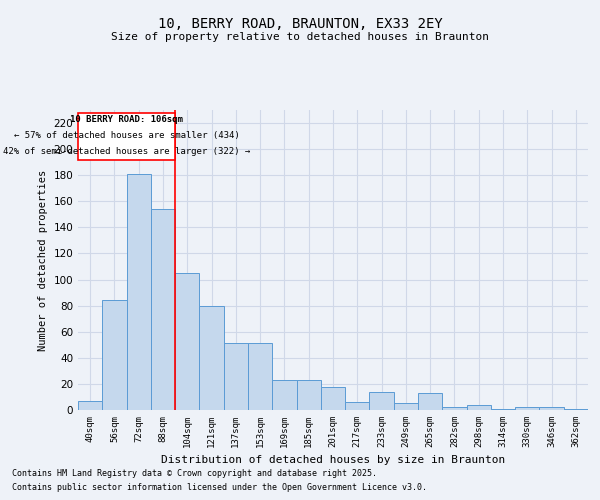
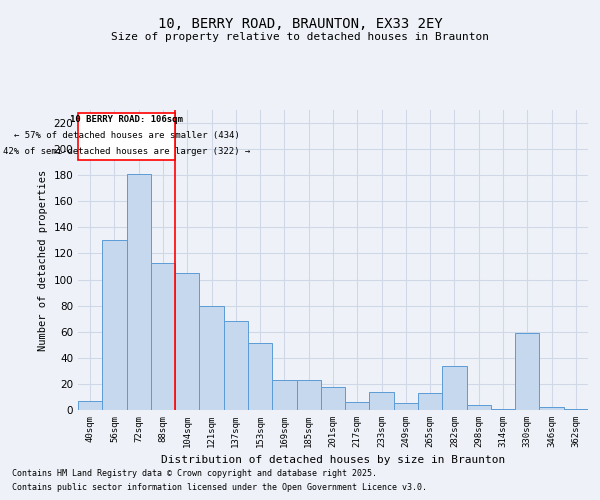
56sqm: 84 -> 130
88sqm: 154 -> 113
137sqm: 51 -> 68
282sqm: 2 -> 34
330sqm: 2 -> 59
